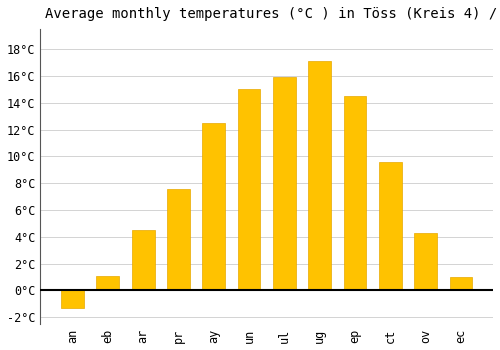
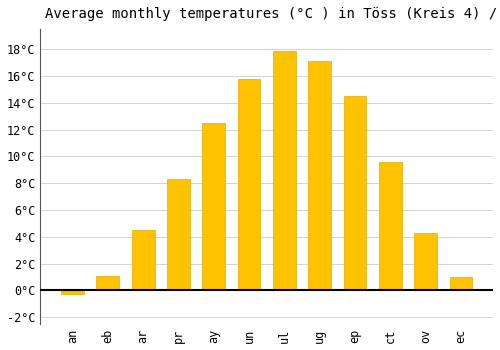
an: -1.3°C -> -0.3°C
pr: 7.6°C -> 8.3°C
un: 15.0°C -> 15.8°C
ul: 15.9°C -> 17.9°C
